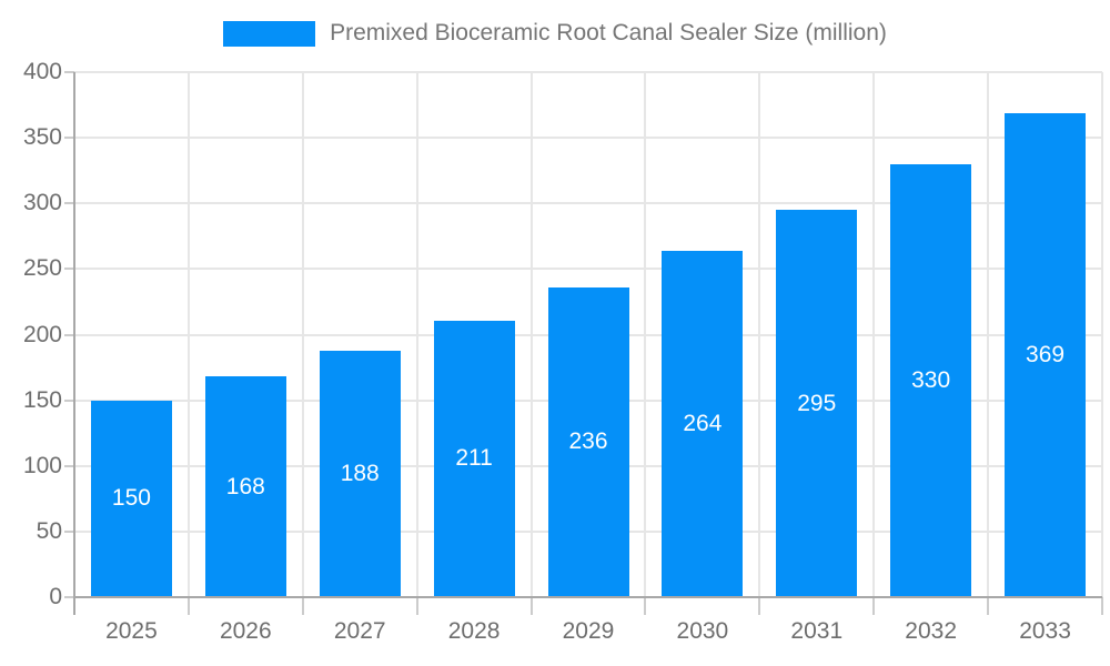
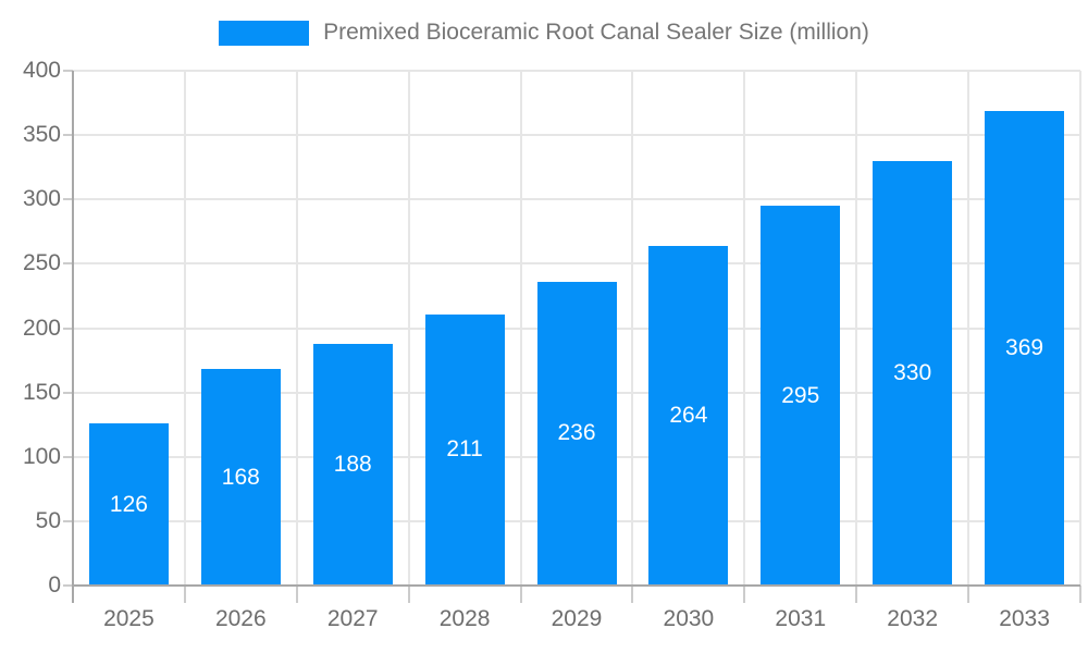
2025: 150 -> 126
